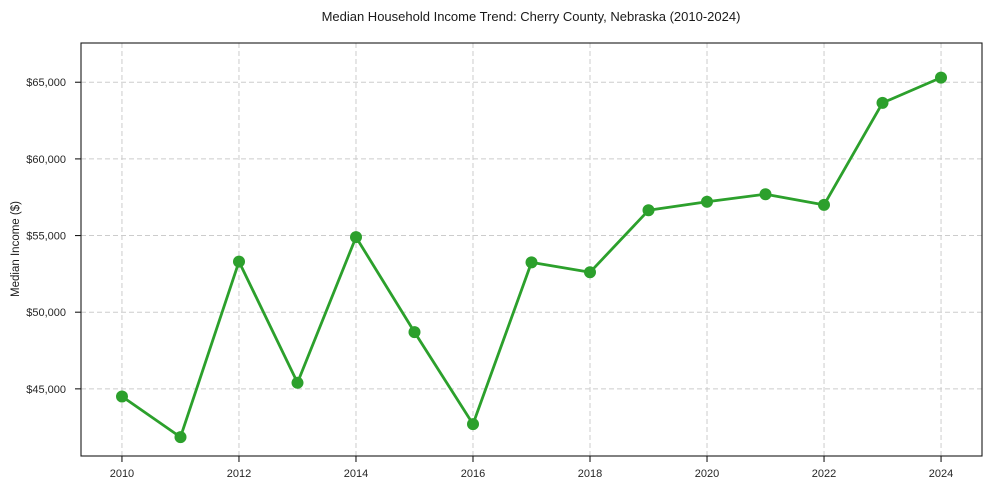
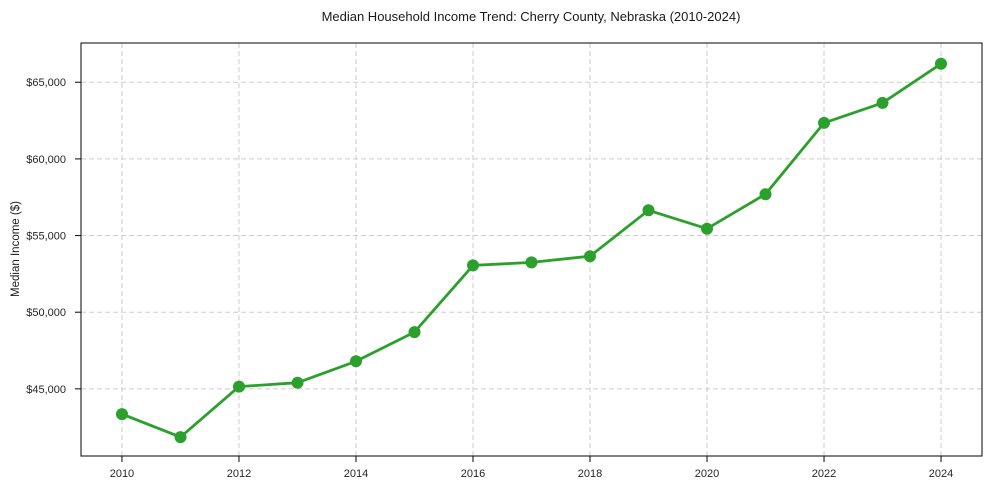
2010: $44500 -> $43400
2012: $53300 -> $45200
2014: $54900 -> $46800
2016: $42700 -> $53000
2018: $52600 -> $53600
2020: $57200 -> $55400
2022: $57000 -> $62400
2024: $65300 -> $66200
